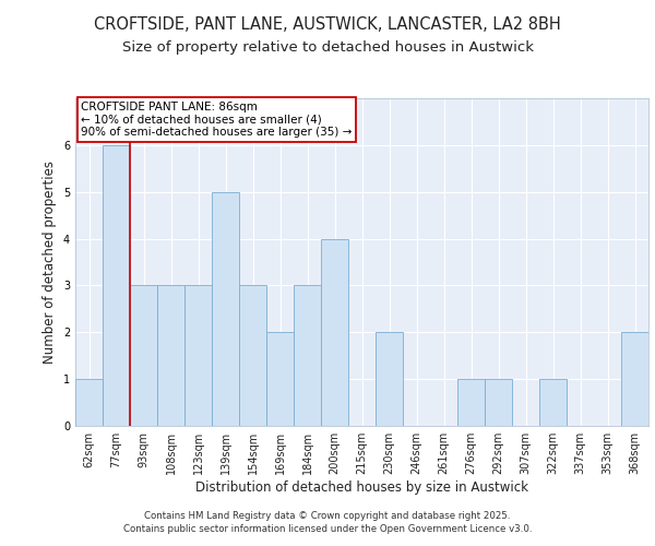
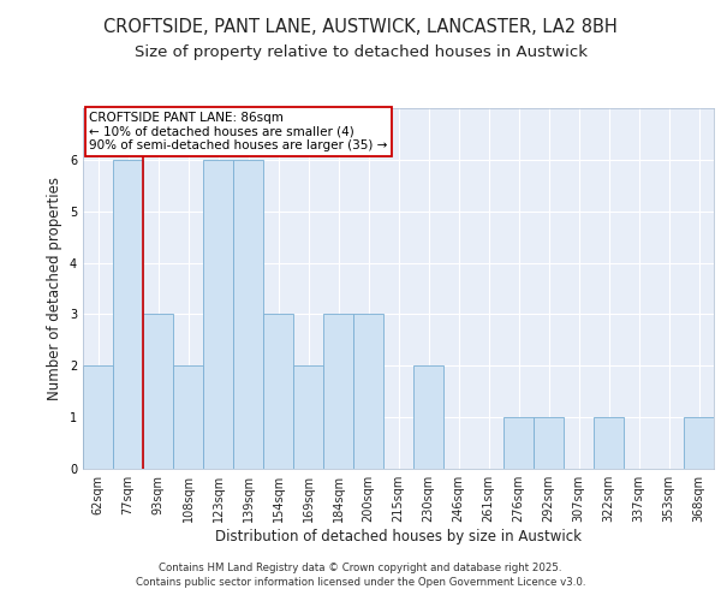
62sqm: 1 -> 2
108sqm: 3 -> 2
123sqm: 3 -> 6
139sqm: 5 -> 6
200sqm: 4 -> 3
368sqm: 2 -> 1
